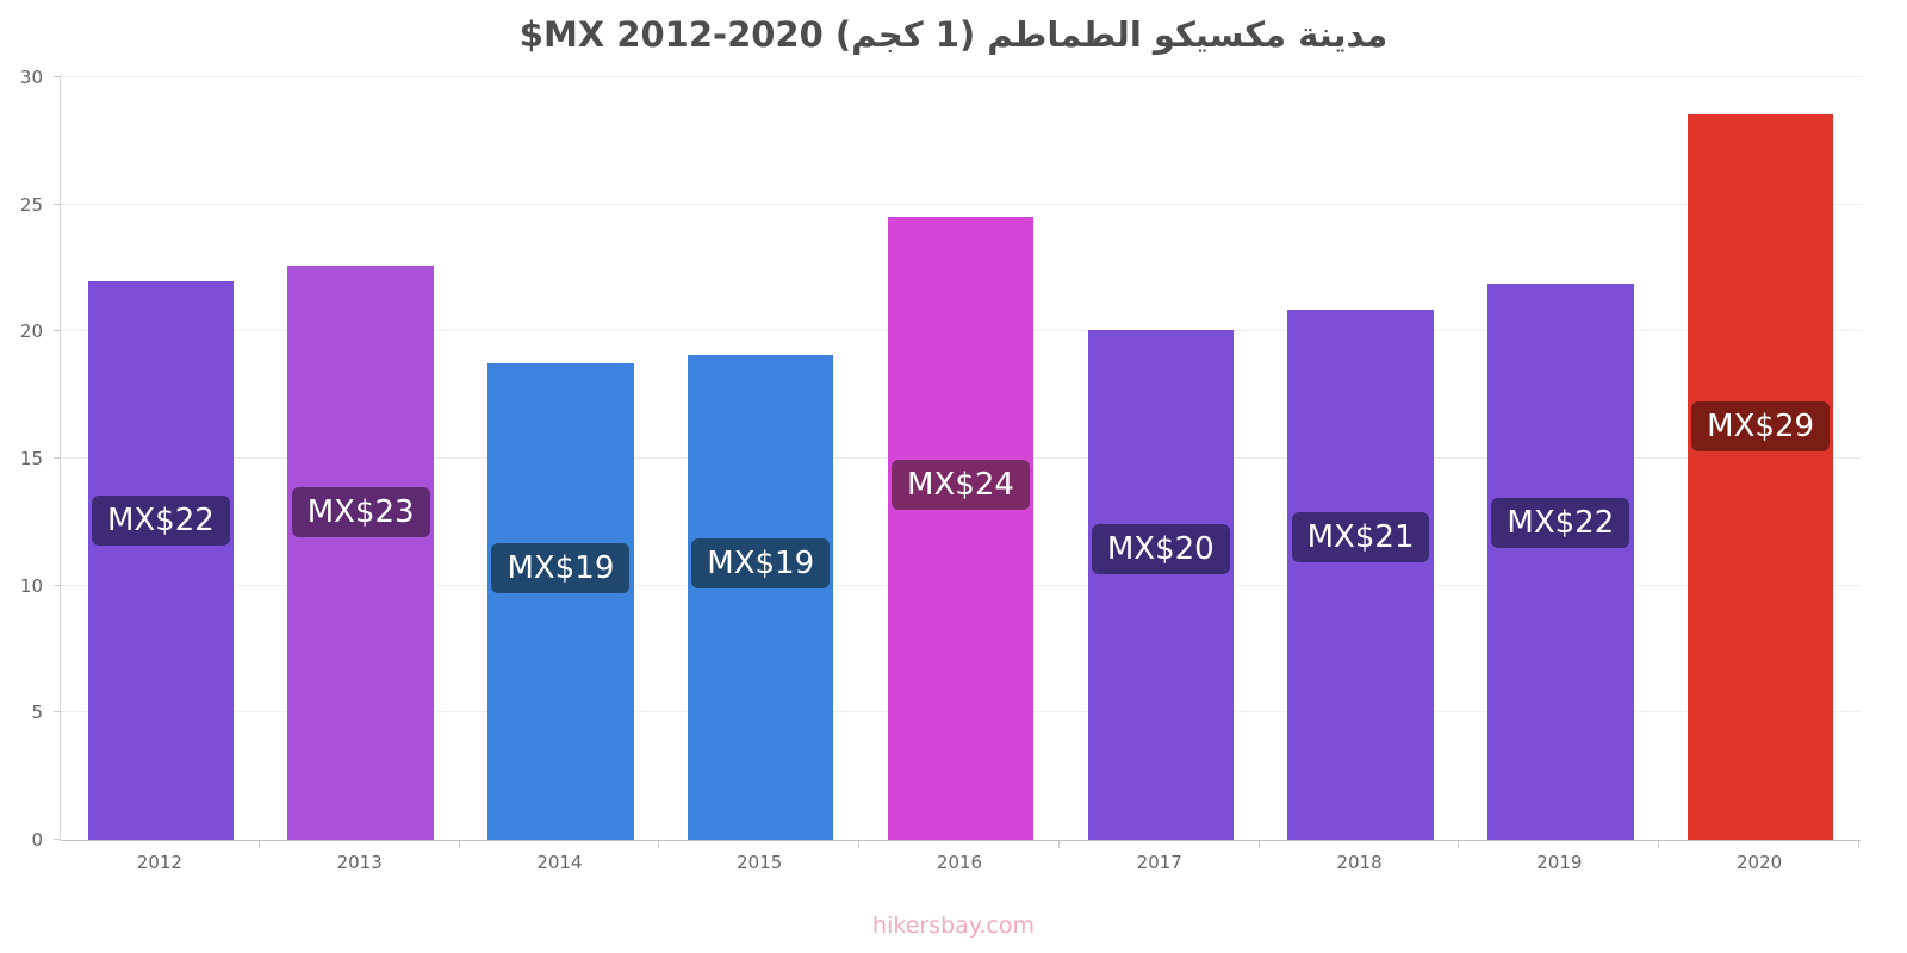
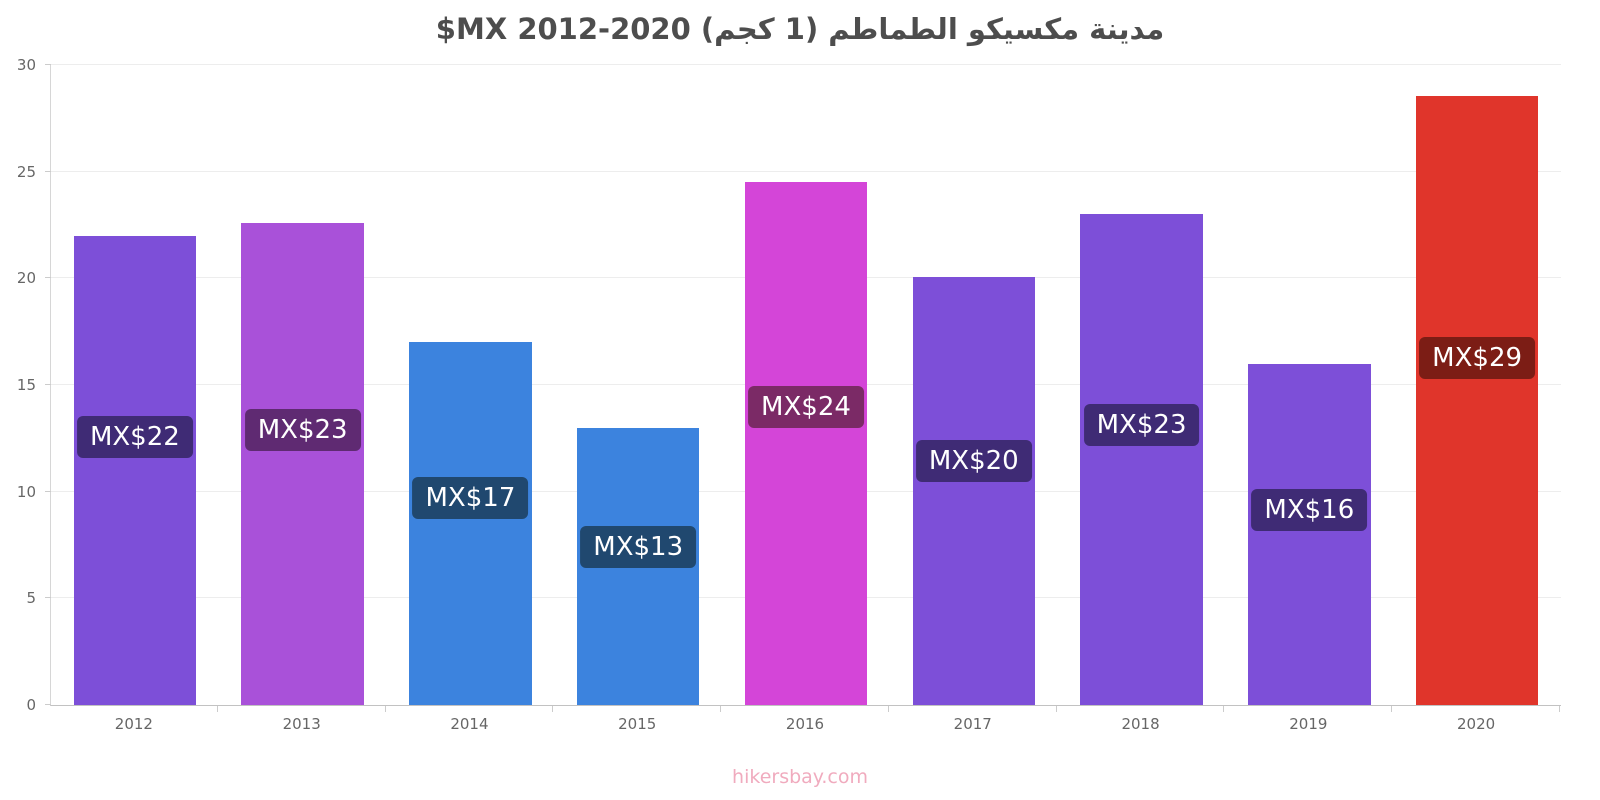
2014: 19 -> 17
2015: 19 -> 13
2018: 21 -> 23
2019: 22 -> 16
